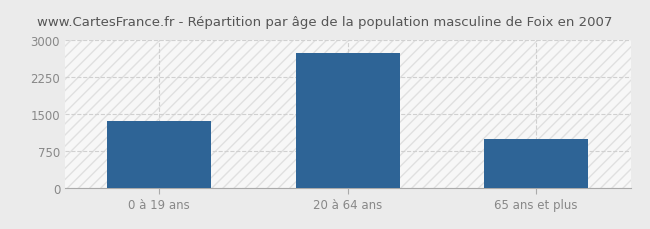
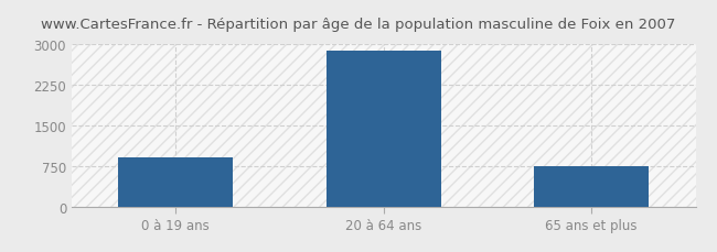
0 à 19 ans: 1350 -> 900
20 à 64 ans: 2750 -> 2880
65 ans et plus: 1000 -> 750
